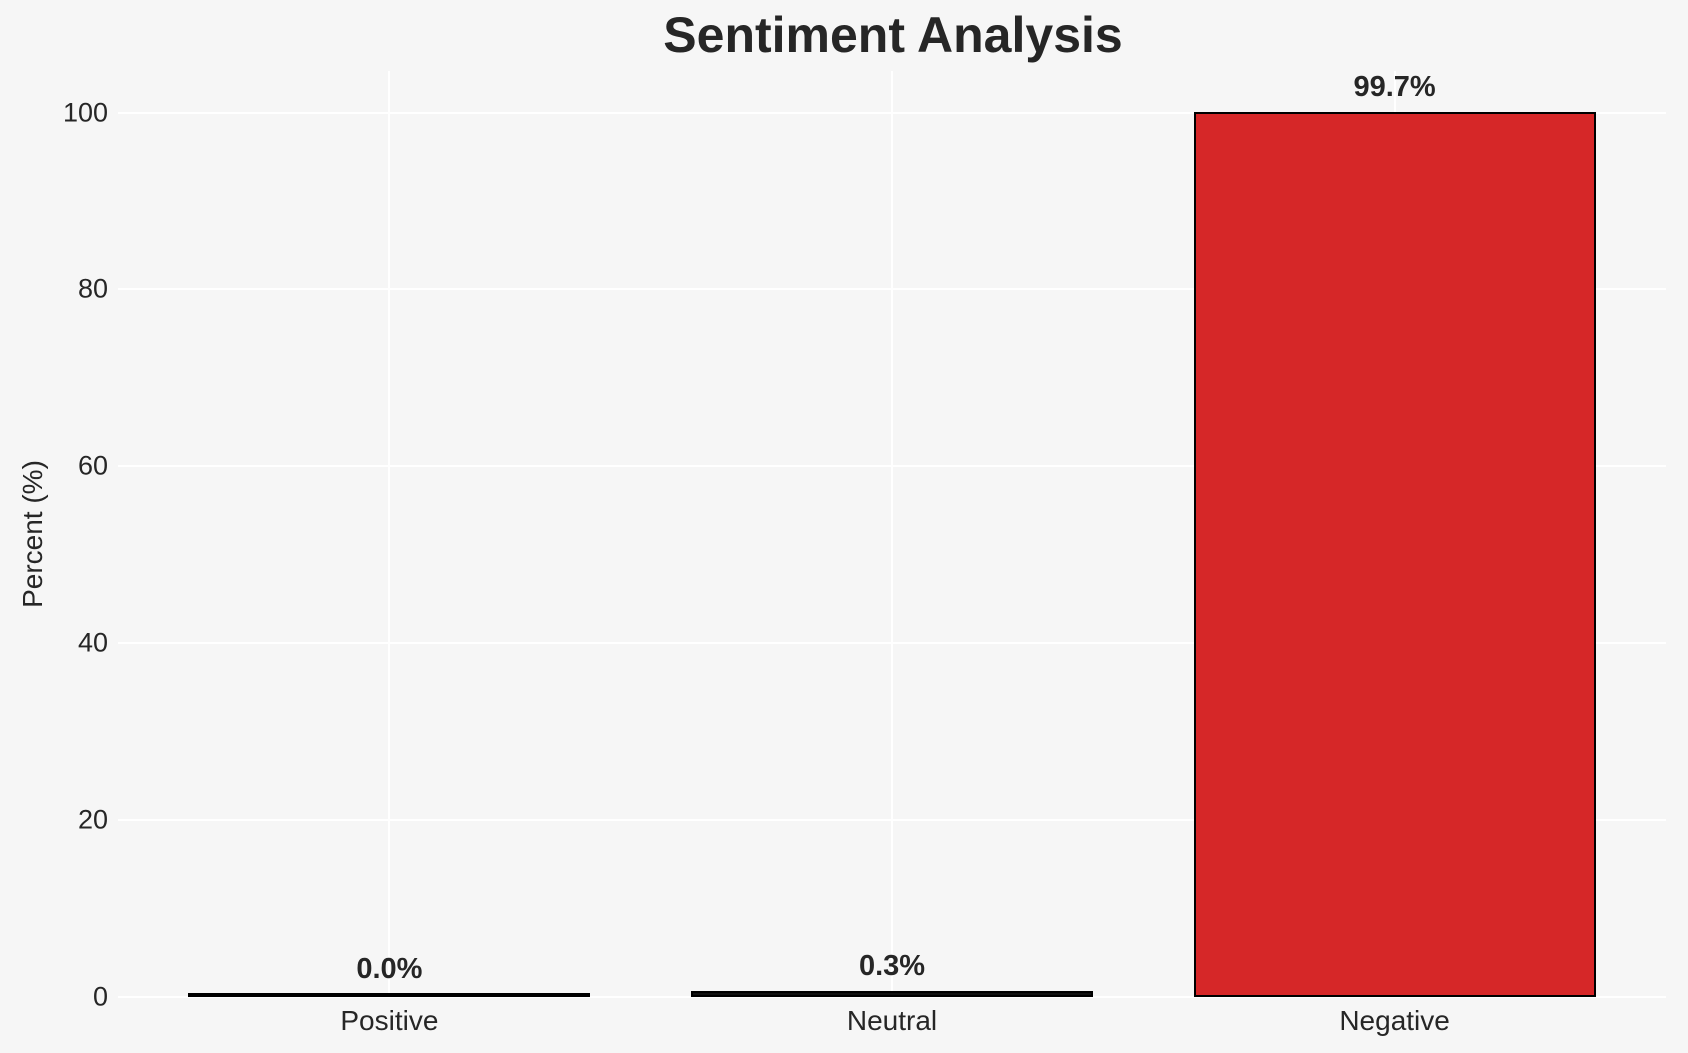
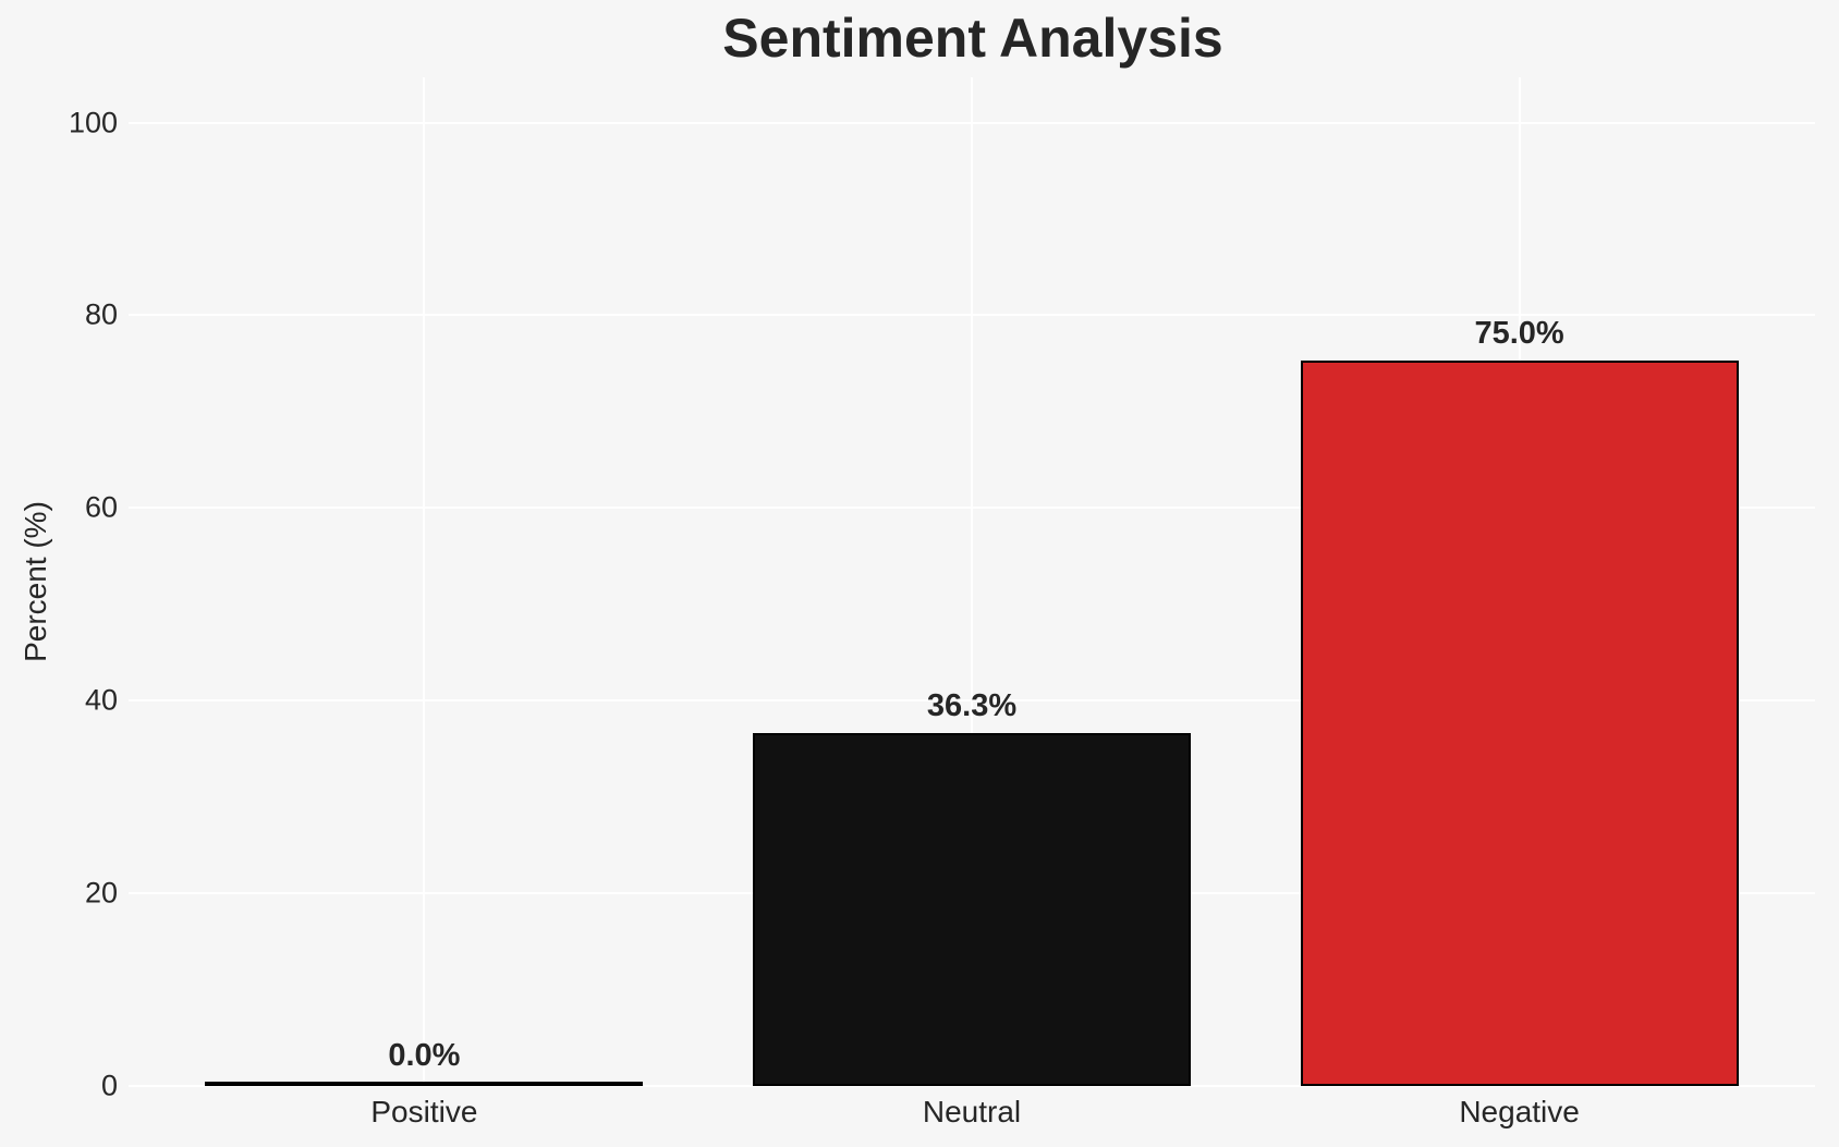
Neutral: 0.3% -> 36.3%
Negative: 99.7% -> 75.0%
